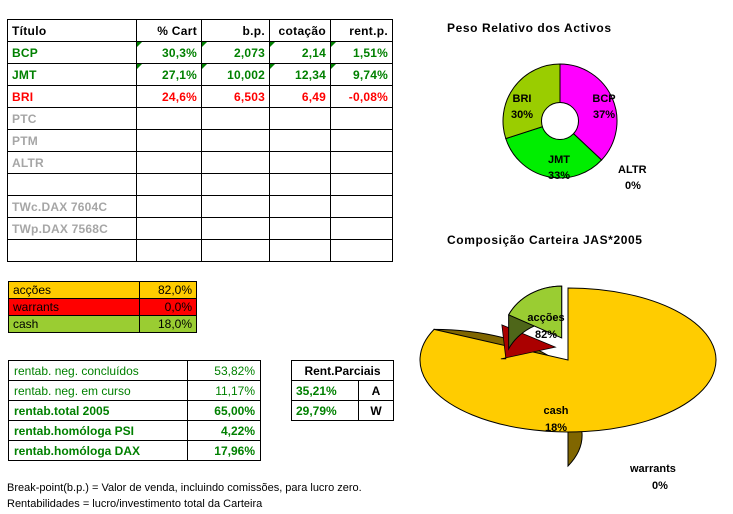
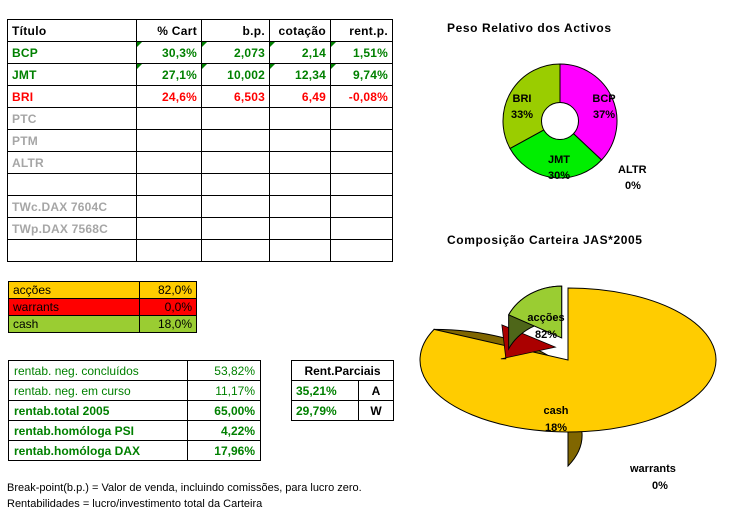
Peso Relativo dos Activos/JMT: 33% -> 30%
Peso Relativo dos Activos/BRI: 30% -> 33%
